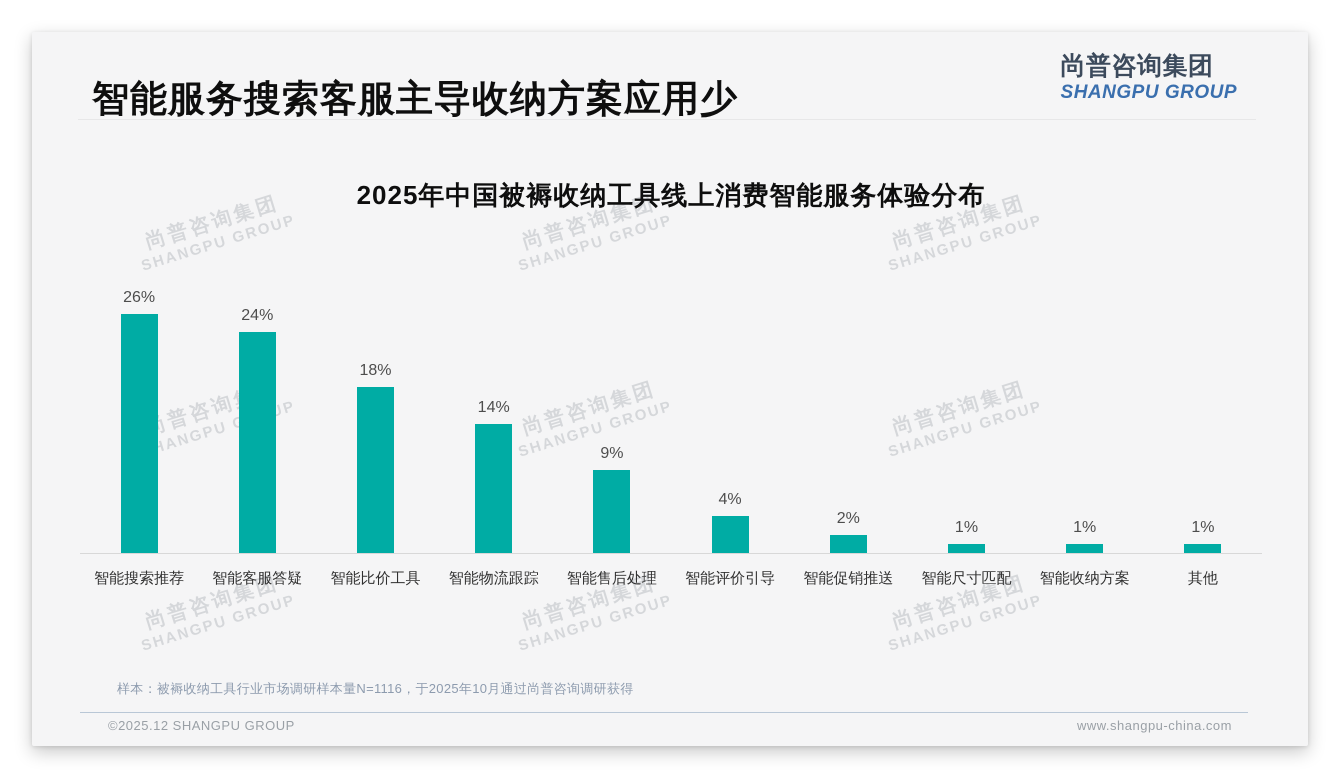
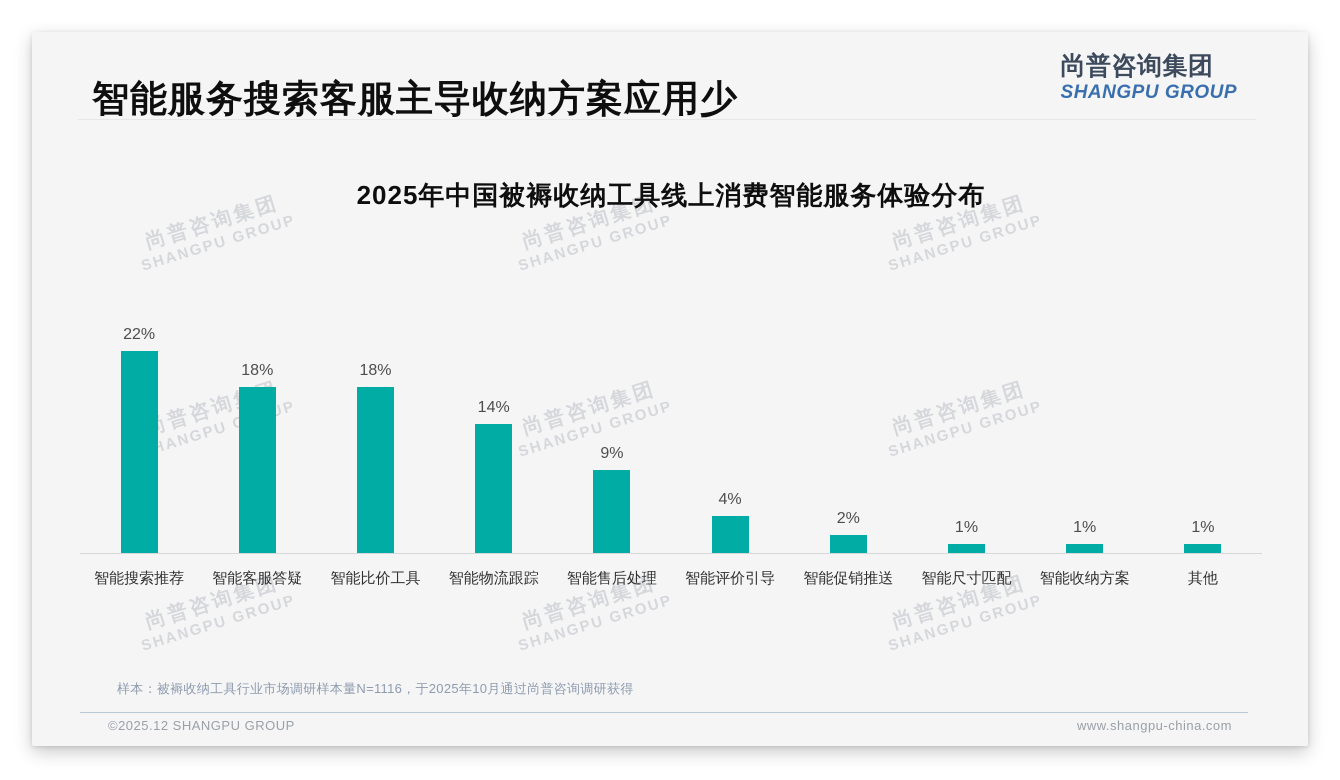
智能搜索推荐: 26% -> 22%
智能客服答疑: 24% -> 18%
